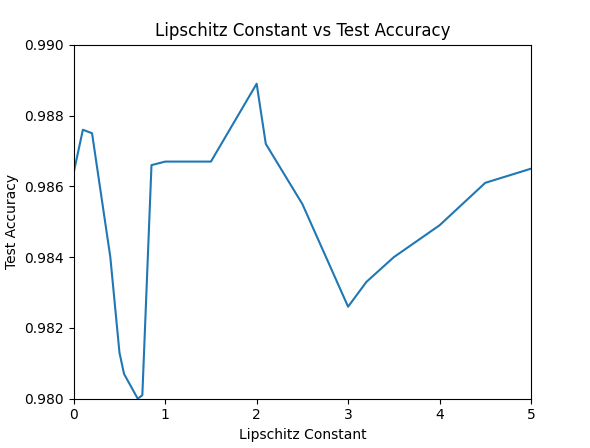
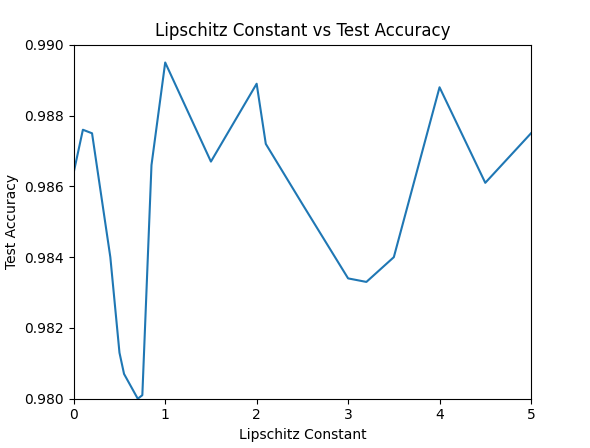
1: 0.9867 -> 0.9895
3: 0.9826 -> 0.9834
4: 0.9849 -> 0.9888
5: 0.9865 -> 0.9875
